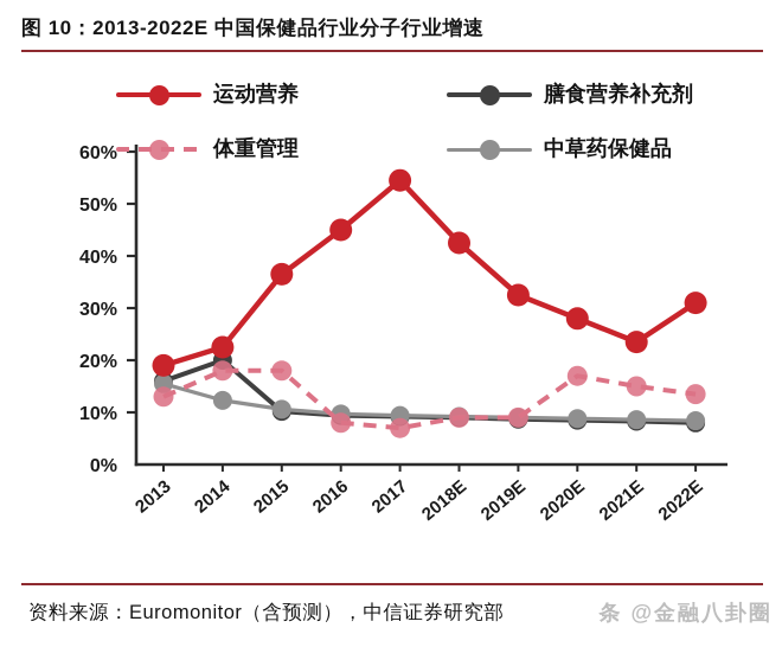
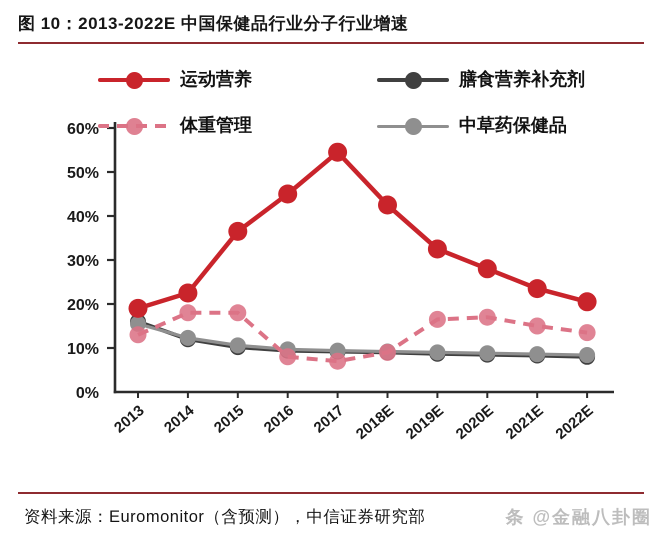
膳食营养补充剂/2014: 20% -> 12%
体重管理/2019E: 9% -> 16%
运动营养/2022E: 31% -> 20%
